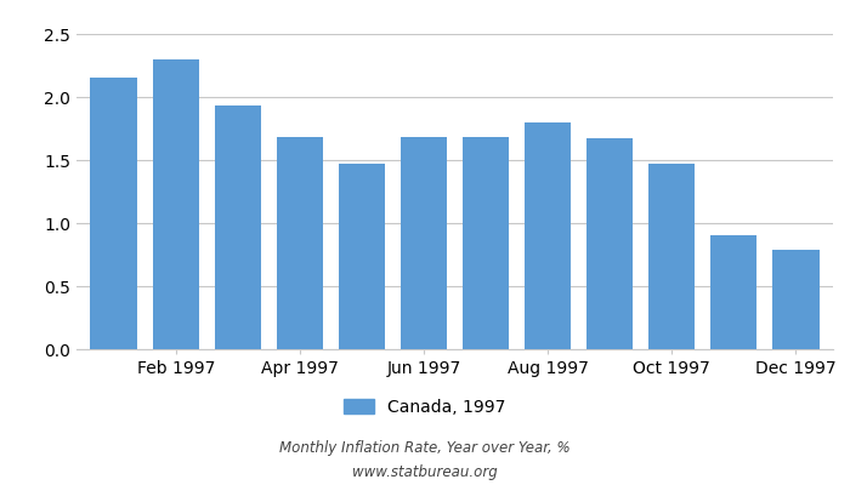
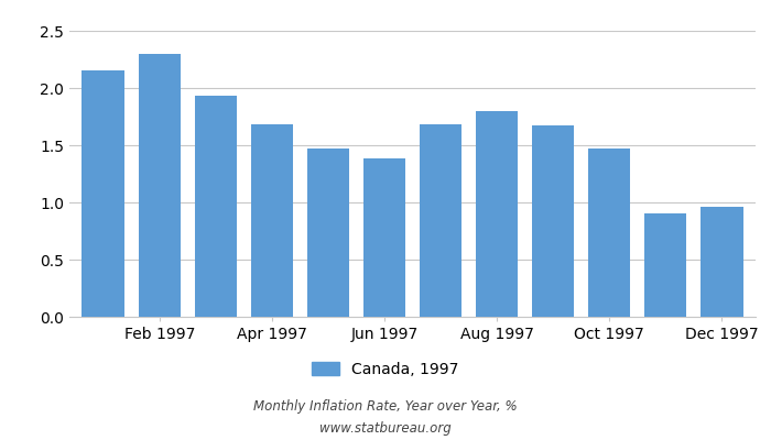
Jun 1997: 1.68 -> 1.38
Dec 1997: 0.79 -> 0.96
